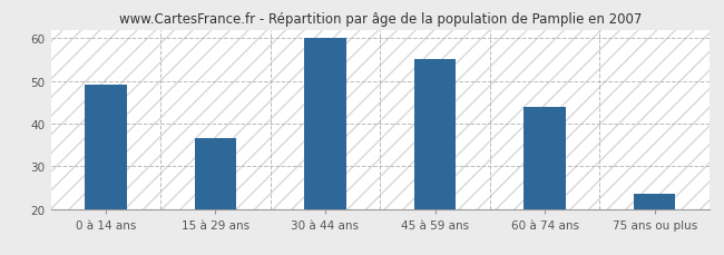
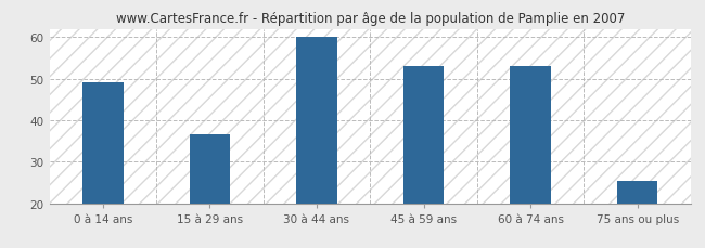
45 à 59 ans: 55.0 -> 53.0
60 à 74 ans: 44.0 -> 53.0
75 ans ou plus: 23.5 -> 25.5
